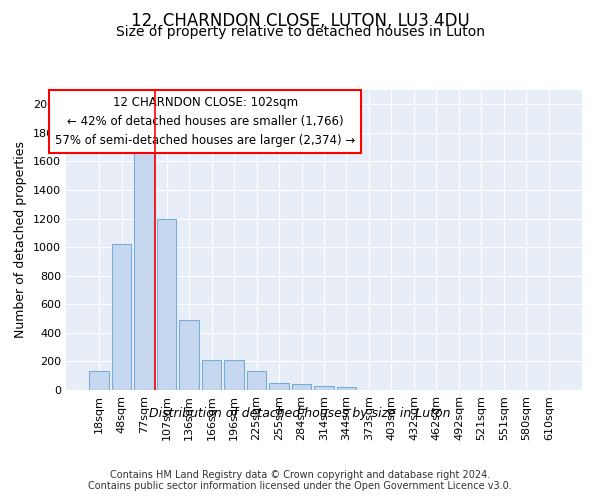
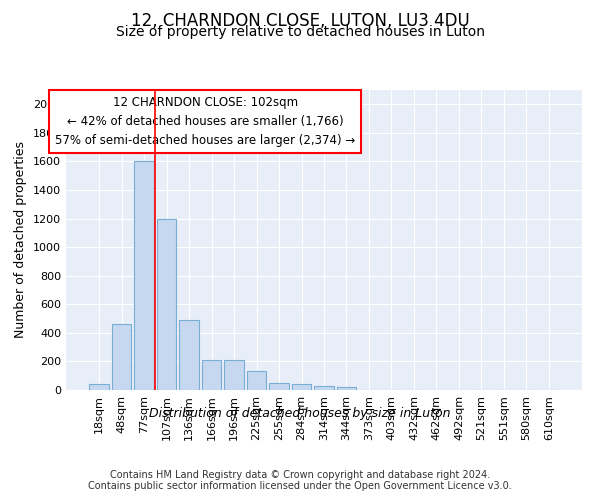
18sqm: 130 -> 40
48sqm: 1020 -> 460
77sqm: 1680 -> 1600
